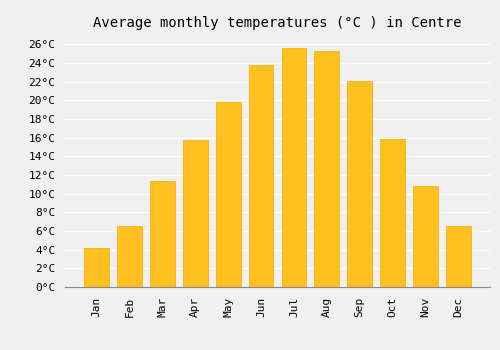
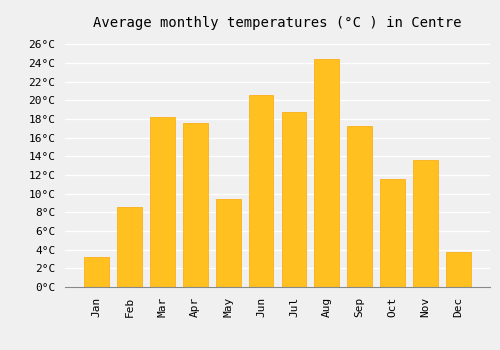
Jan: 4.2°C -> 3.2°C
Feb: 6.5°C -> 8.6°C
Mar: 11.4°C -> 18.2°C
Apr: 15.8°C -> 17.6°C
May: 19.8°C -> 9.4°C
Jun: 23.8°C -> 20.6°C
Jul: 25.6°C -> 18.8°C
Aug: 25.3°C -> 24.4°C
Sep: 22.1°C -> 17.2°C
Oct: 15.9°C -> 11.6°C
Nov: 10.8°C -> 13.6°C
Dec: 6.5°C -> 3.8°C
